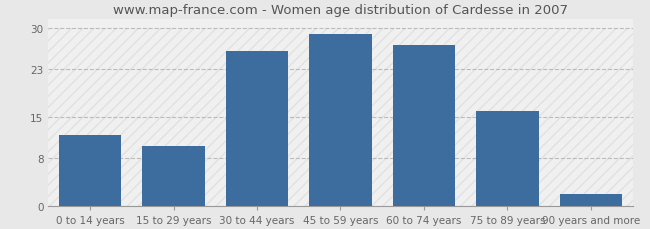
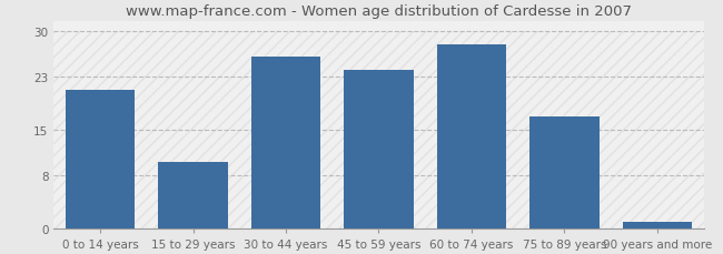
0 to 14 years: 12 -> 21
45 to 59 years: 29 -> 24
60 to 74 years: 27 -> 28
75 to 89 years: 16 -> 17
90 years and more: 2 -> 1
